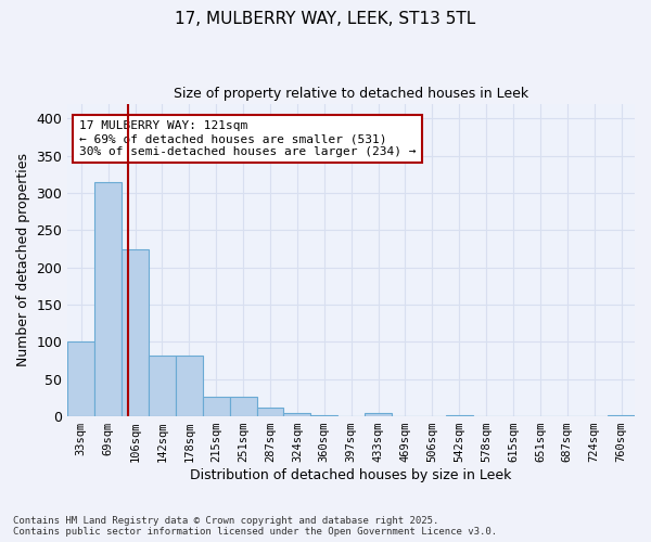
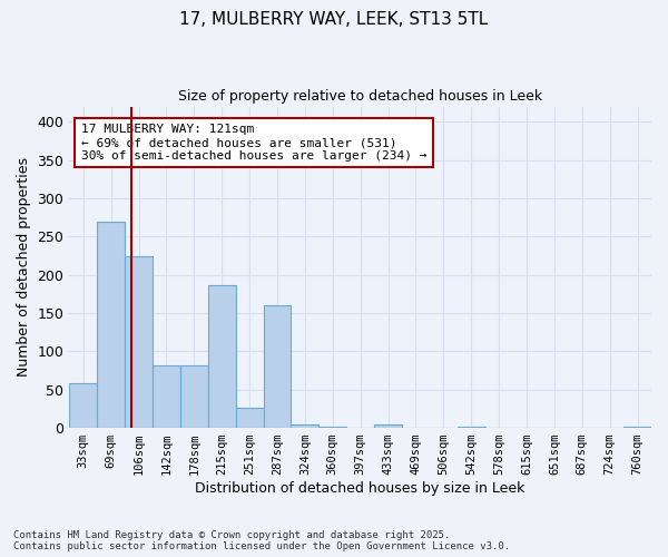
33sqm: 100 -> 58
69sqm: 315 -> 270
215sqm: 27 -> 186
287sqm: 12 -> 160
